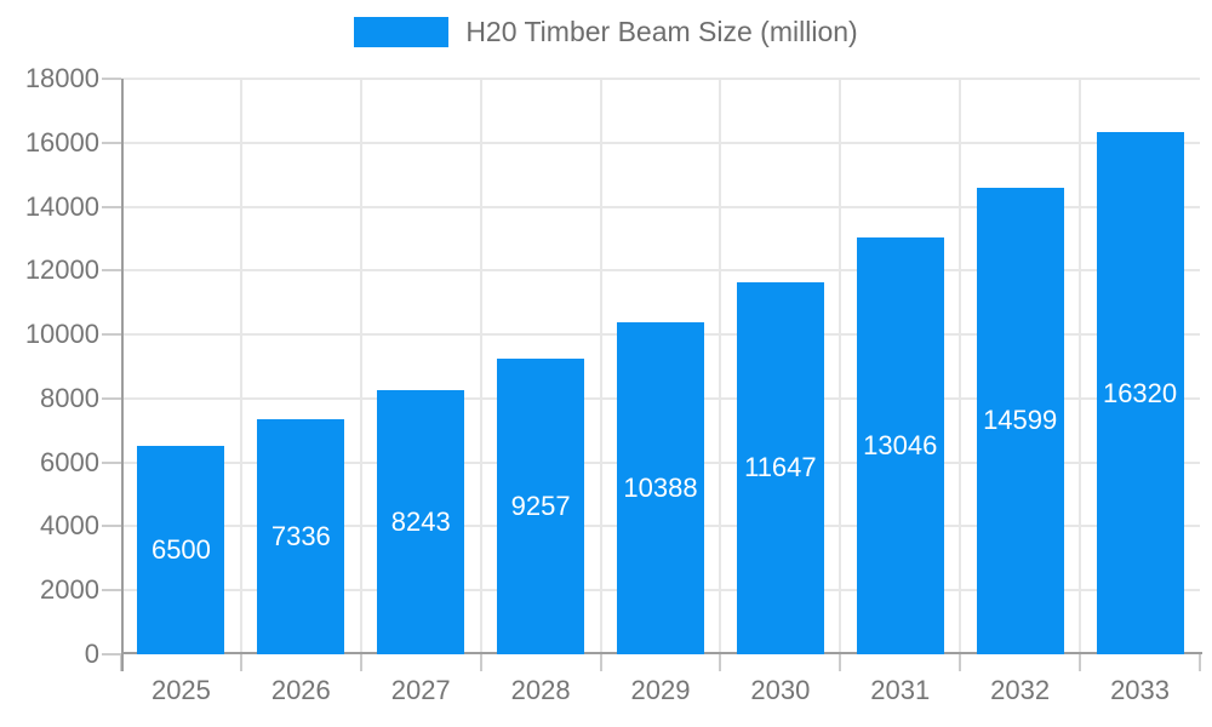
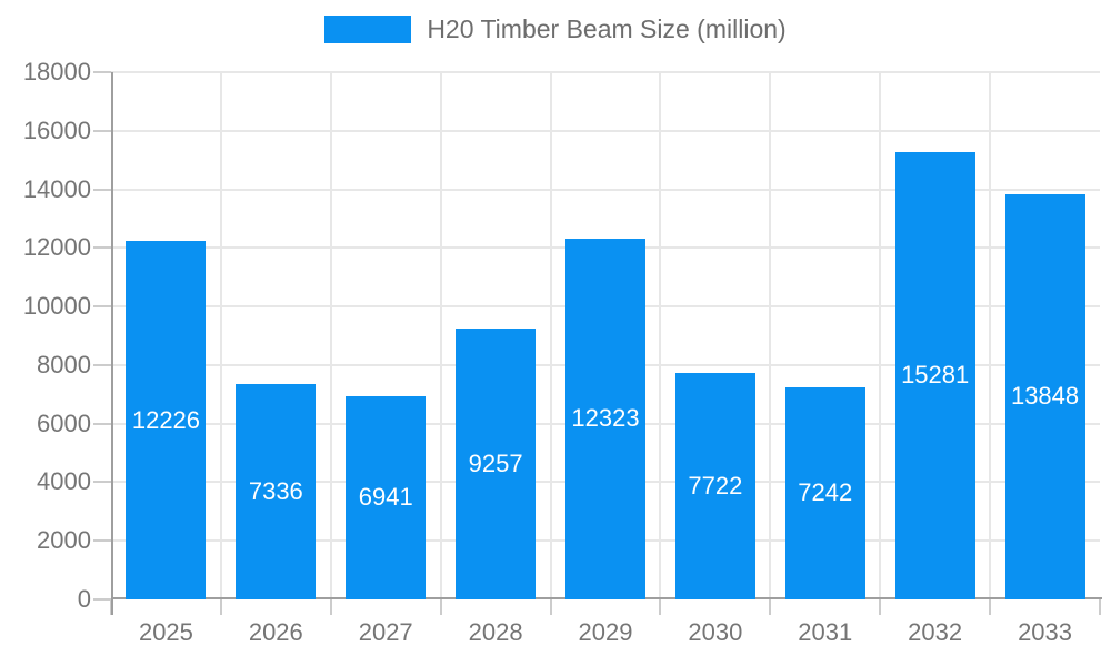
2025: 6500 -> 12226
2027: 8243 -> 6941
2029: 10388 -> 12323
2030: 11647 -> 7722
2031: 13046 -> 7242
2032: 14599 -> 15281
2033: 16320 -> 13848
